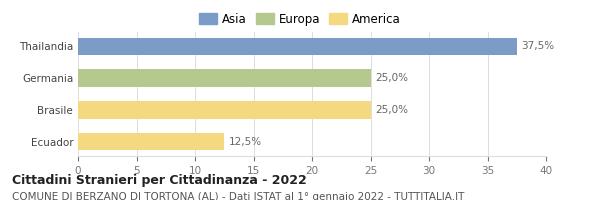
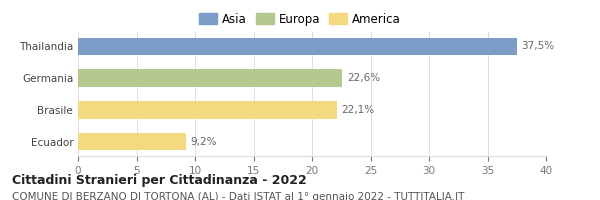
Germania: 25,0% -> 22,6%
Brasile: 25,0% -> 22,1%
Ecuador: 12,5% -> 9,2%
